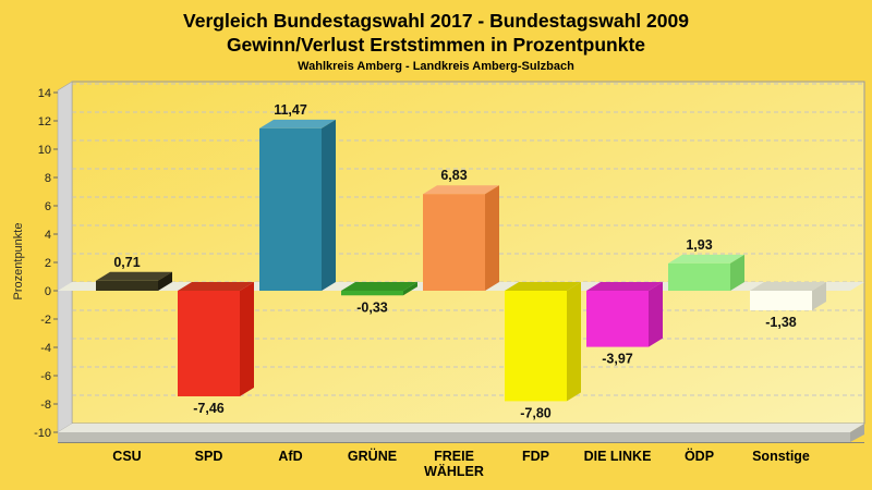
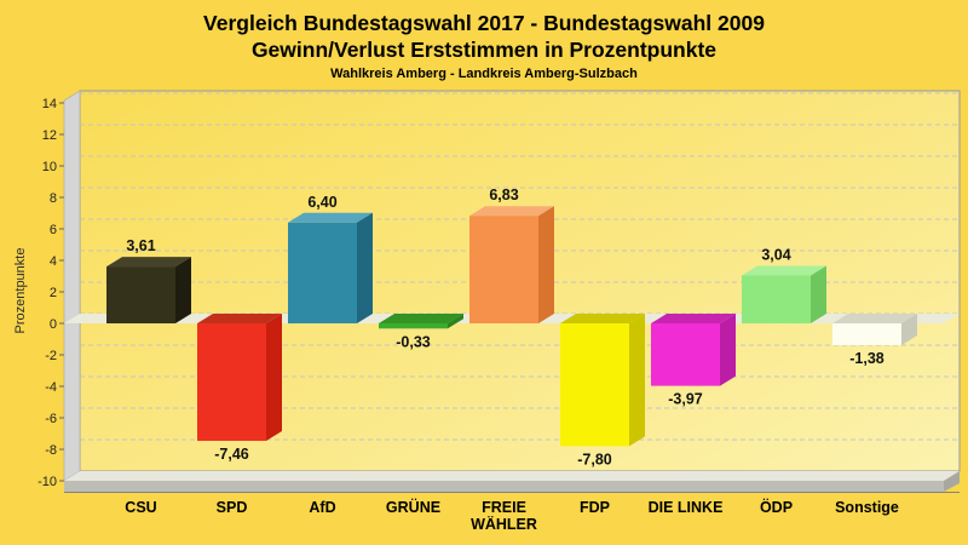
CSU: 0,71 -> 3,61
AfD: 11,47 -> 6,40
ÖDP: 1,93 -> 3,04
